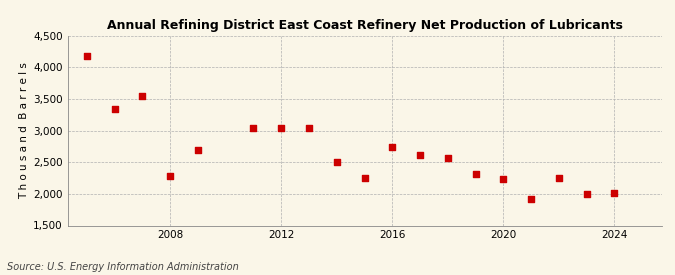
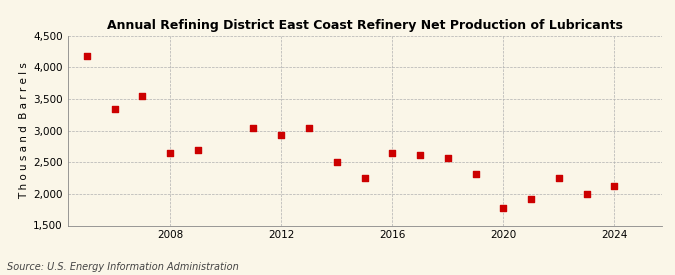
2008: 2,280 -> 2,640
2012: 3,040 -> 2,930
2016: 2,740 -> 2,640
2020: 2,240 -> 1,770
2024: 2,020 -> 2,120
